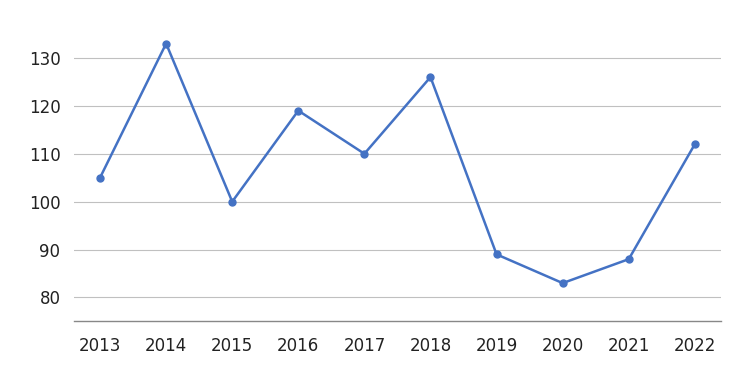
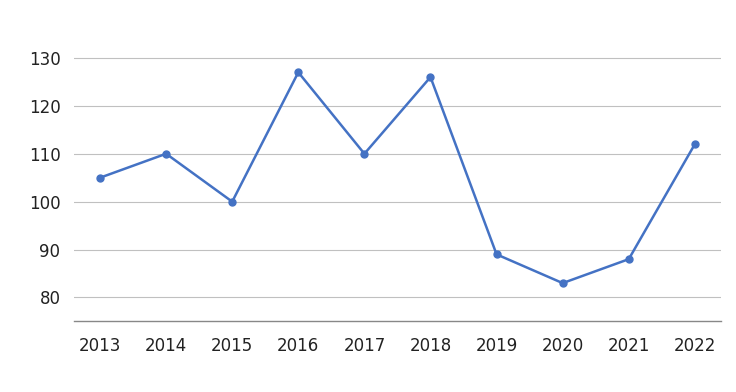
2014: 133 -> 110
2016: 119 -> 127
